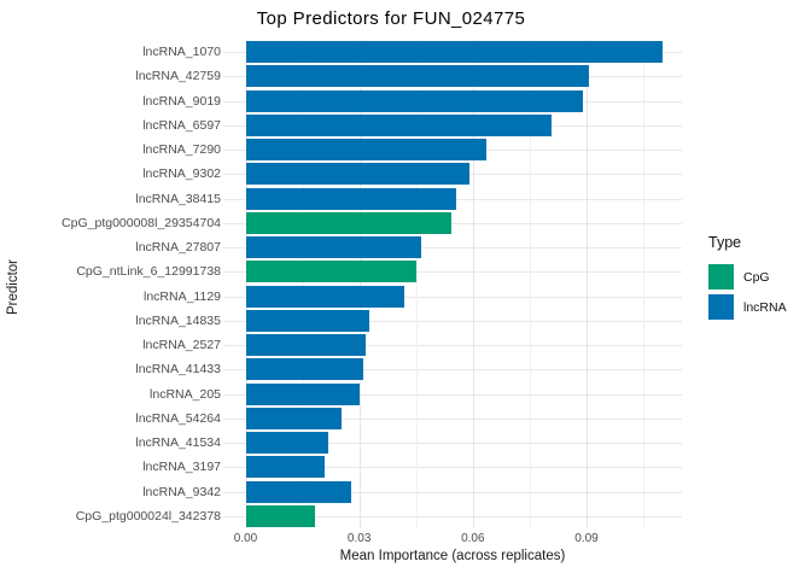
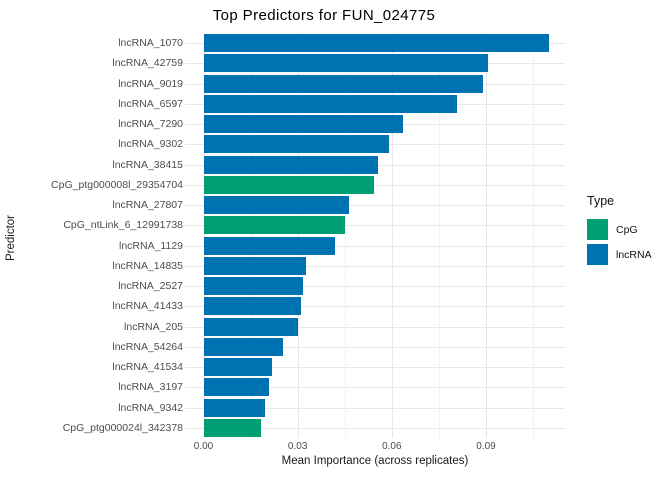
lncRNA_9342: 0.028 -> 0.020
